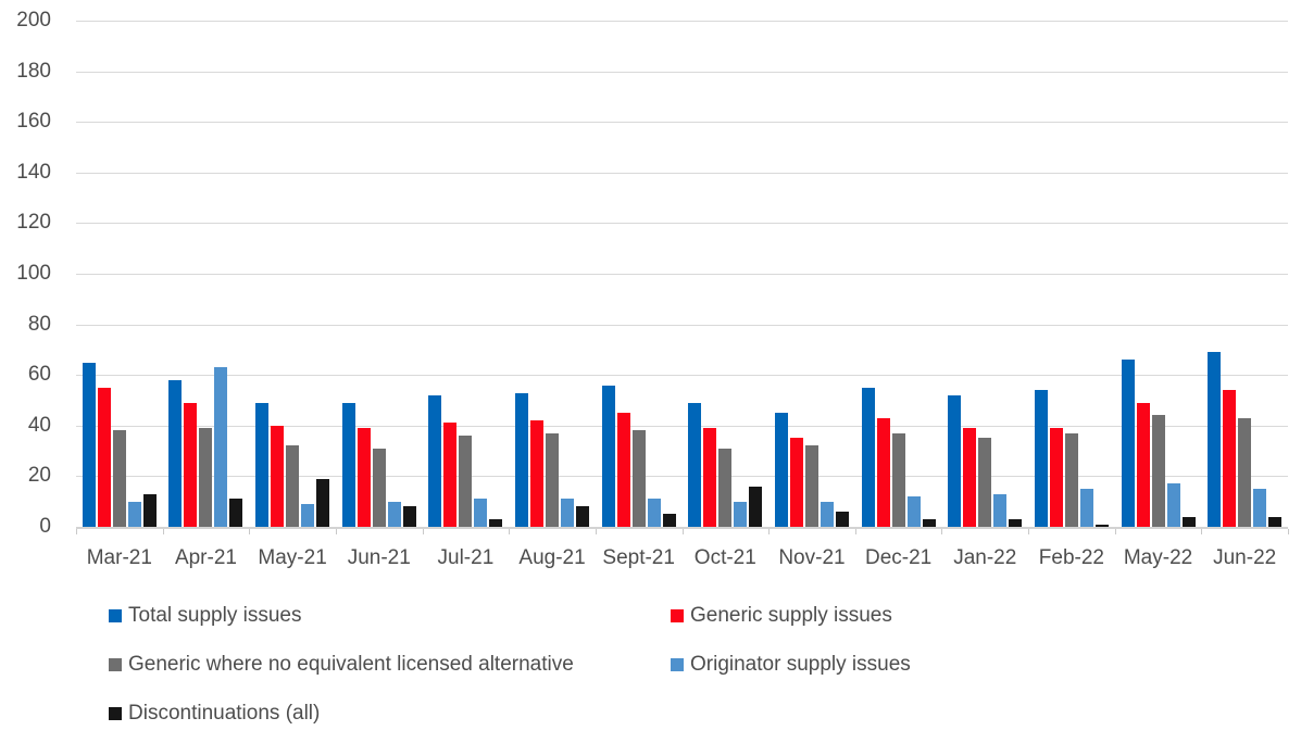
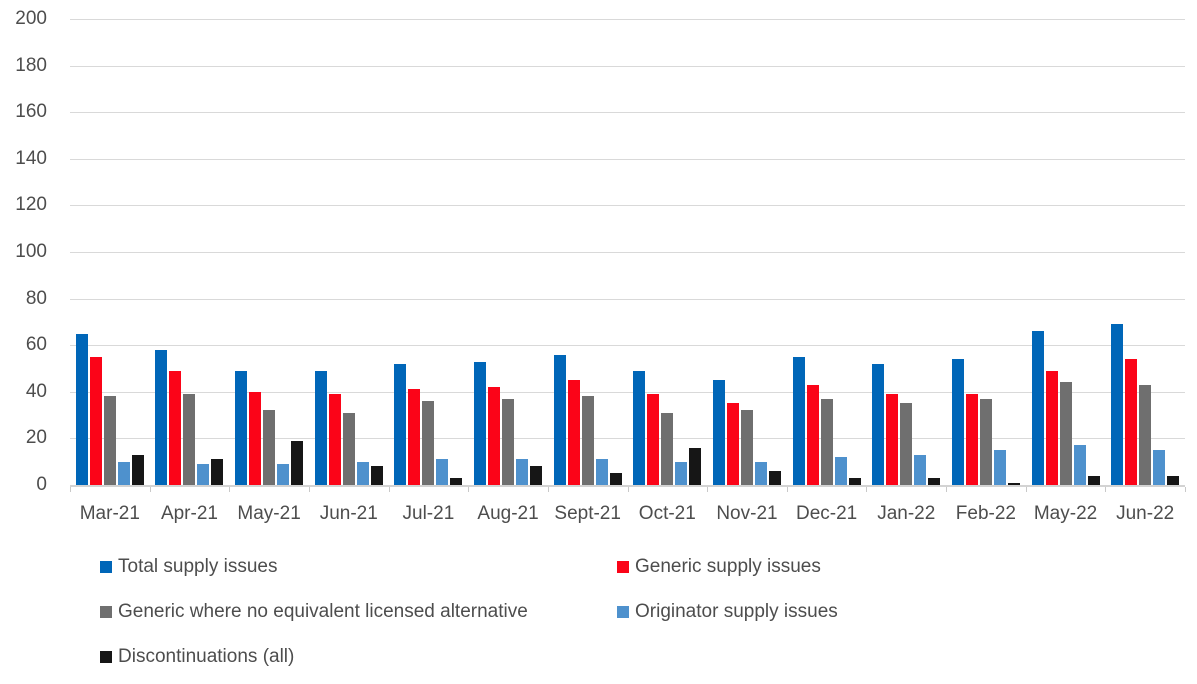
Originator supply issues/Apr-21: 63 -> 9
